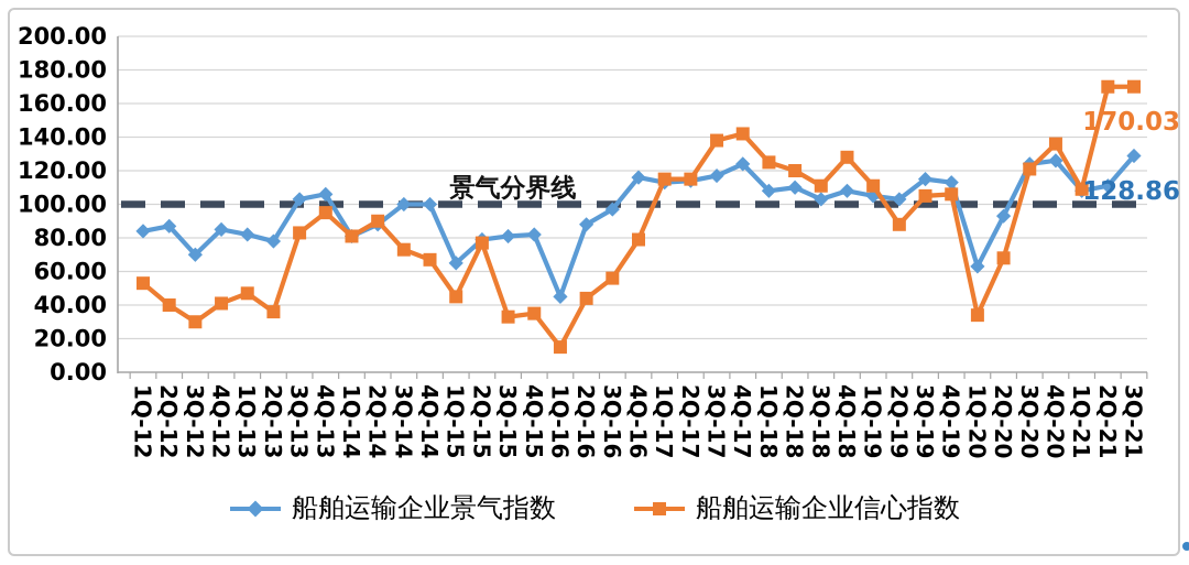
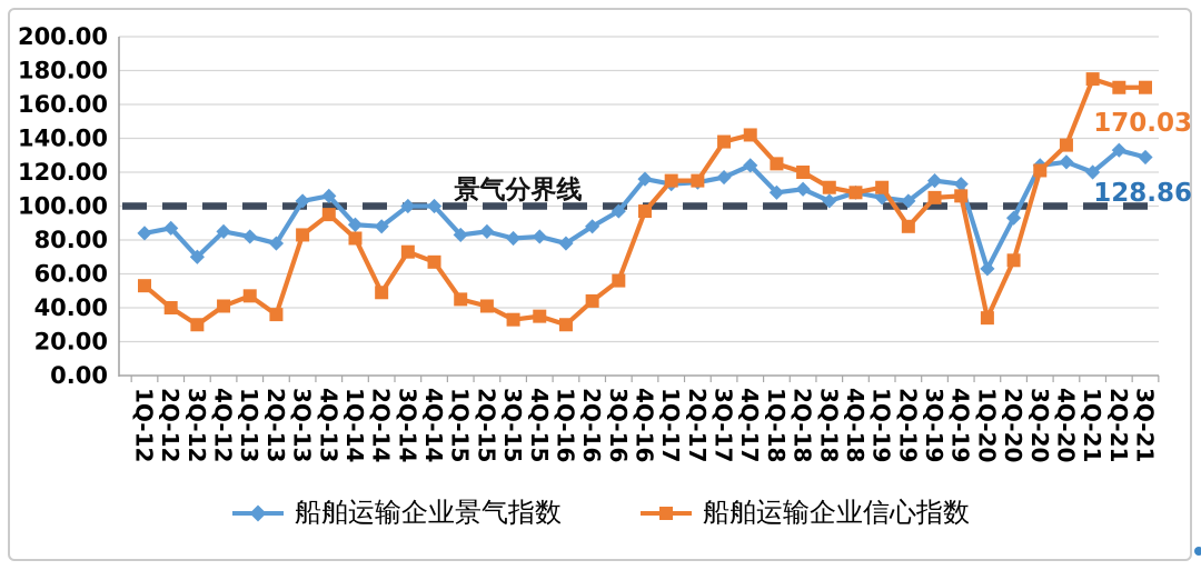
船舶运输企业景气指数/1Q-14: 81 -> 89
船舶运输企业信心指数/2Q-14: 90 -> 49
船舶运输企业景气指数/1Q-15: 65 -> 83
船舶运输企业景气指数/2Q-15: 79 -> 85
船舶运输企业信心指数/2Q-15: 77 -> 41
船舶运输企业景气指数/1Q-16: 45 -> 78
船舶运输企业信心指数/1Q-16: 15 -> 30
船舶运输企业信心指数/4Q-16: 79 -> 97
船舶运输企业信心指数/4Q-18: 128 -> 108
船舶运输企业景气指数/1Q-21: 108 -> 120
船舶运输企业信心指数/1Q-21: 109 -> 175
船舶运输企业景气指数/2Q-21: 111 -> 133
